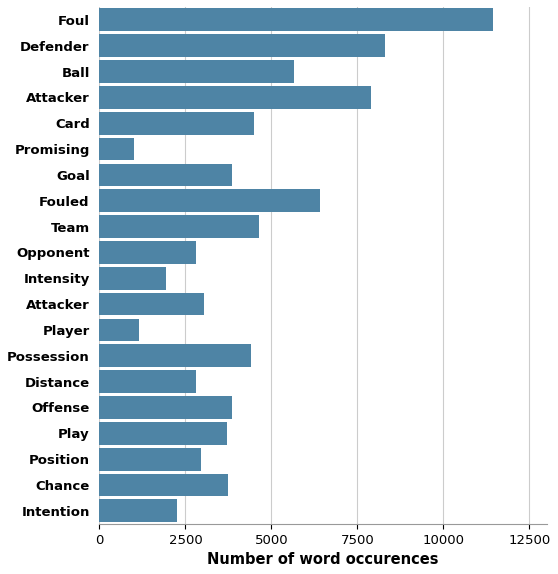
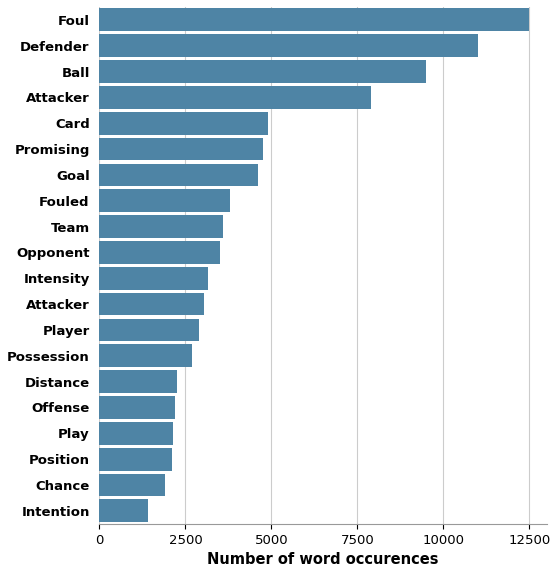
Foul: 11450 -> 12500
Defender: 8300 -> 11000
Ball: 5650 -> 9500
Card: 4500 -> 4900
Promising: 1000 -> 4750
Goal: 3850 -> 4600
Fouled: 6400 -> 3800
Team: 4650 -> 3600
Opponent: 2800 -> 3500
Intensity: 1950 -> 3150
Player: 1150 -> 2900
Possession: 4400 -> 2700
Distance: 2800 -> 2250
Offense: 3850 -> 2200
Play: 3700 -> 2150
Position: 2950 -> 2100
Chance: 3750 -> 1900
Intention: 2250 -> 1400
